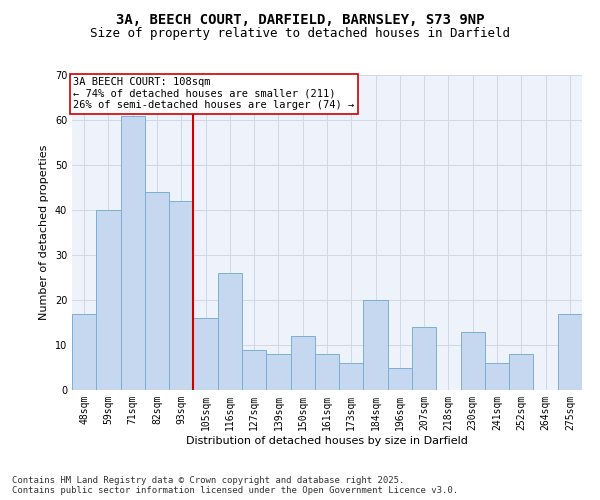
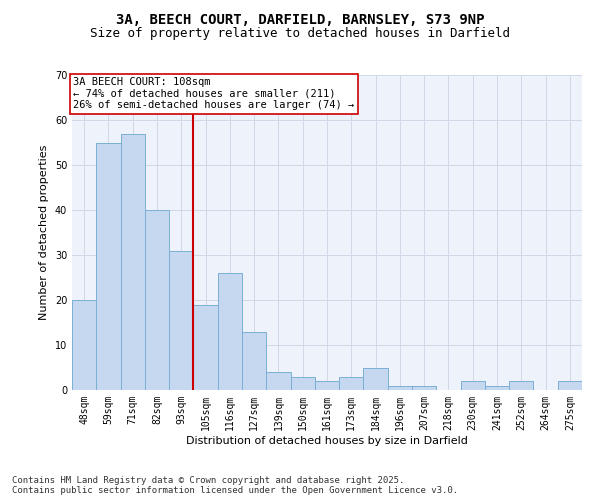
48sqm: 17 -> 20
59sqm: 40 -> 55
71sqm: 61 -> 57
82sqm: 44 -> 40
93sqm: 42 -> 31
105sqm: 16 -> 19
127sqm: 9 -> 13
139sqm: 8 -> 4
150sqm: 12 -> 3
161sqm: 8 -> 2
173sqm: 6 -> 3
184sqm: 20 -> 5
196sqm: 5 -> 1
207sqm: 14 -> 1
230sqm: 13 -> 2
241sqm: 6 -> 1
252sqm: 8 -> 2
275sqm: 17 -> 2
